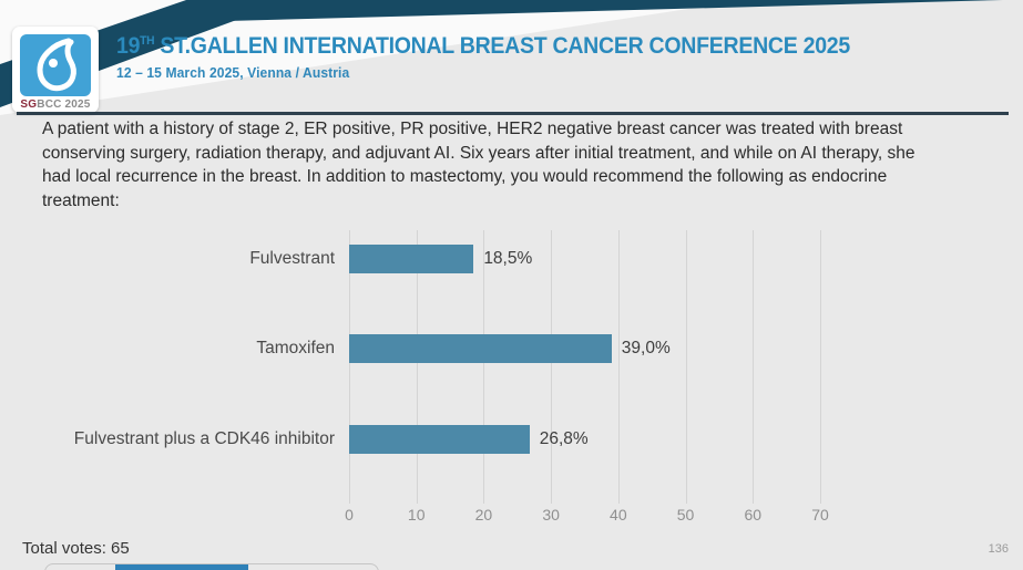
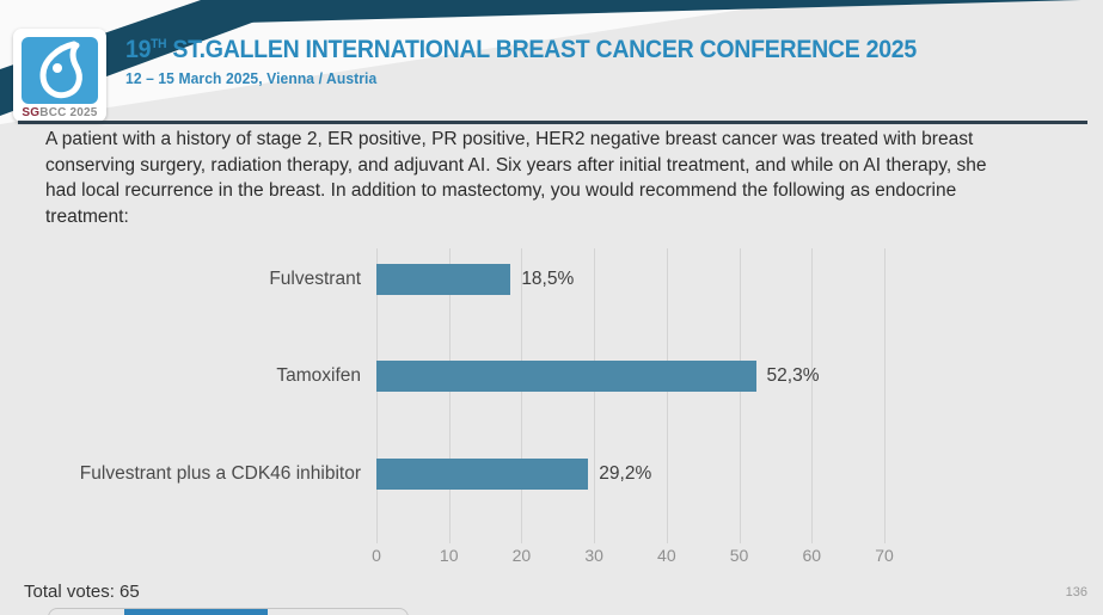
Tamoxifen: 39,0% -> 52,3%
Fulvestrant plus a CDK46 inhibitor: 26,8% -> 29,2%
